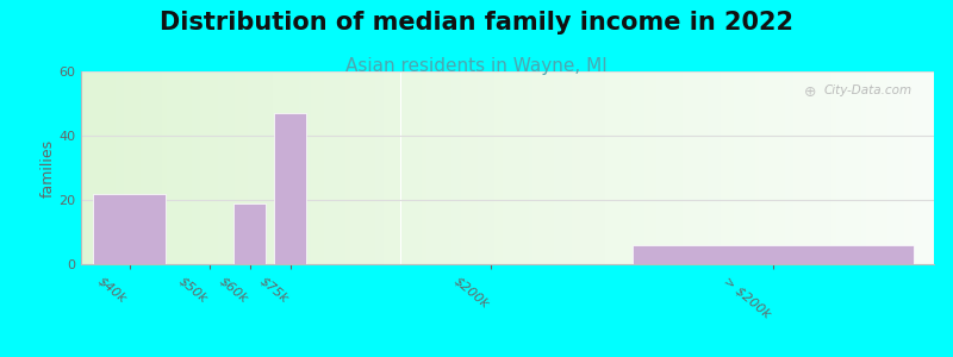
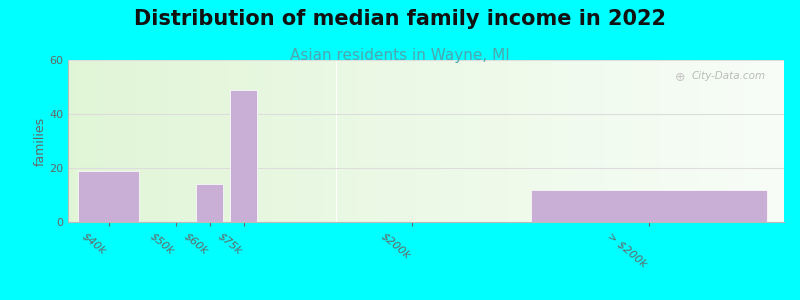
$40k: 22 -> 19
$60k: 19 -> 14
$75k: 47 -> 49
> $200k: 6 -> 12
